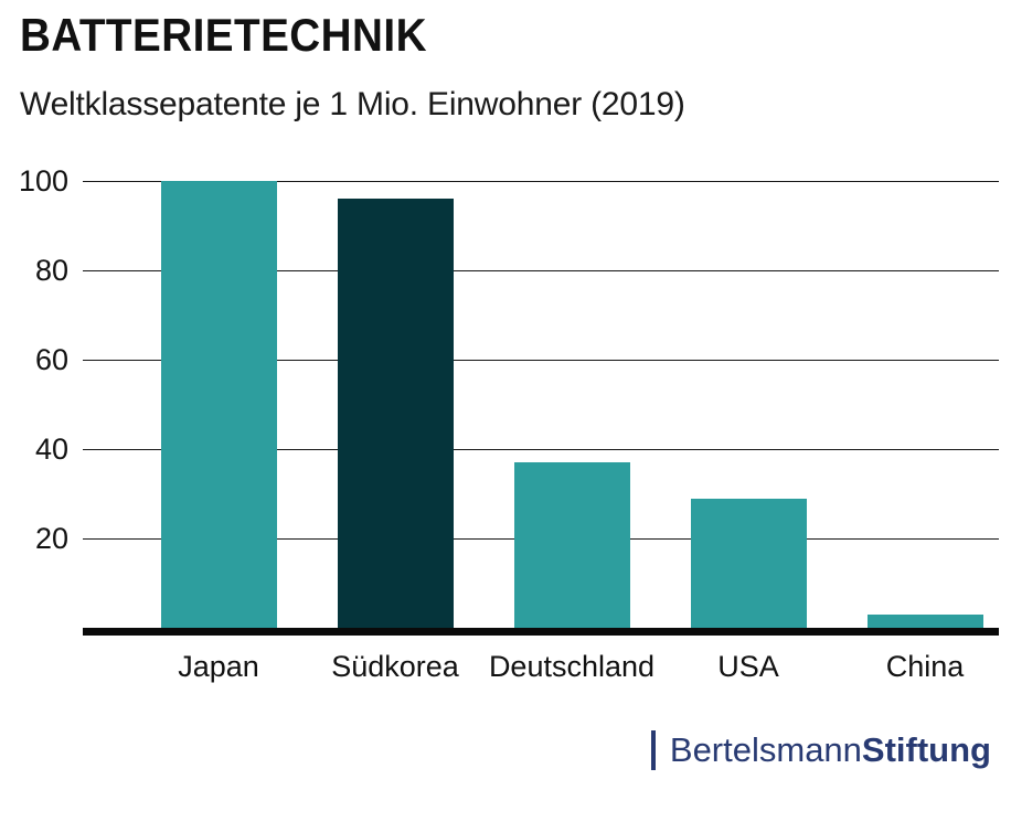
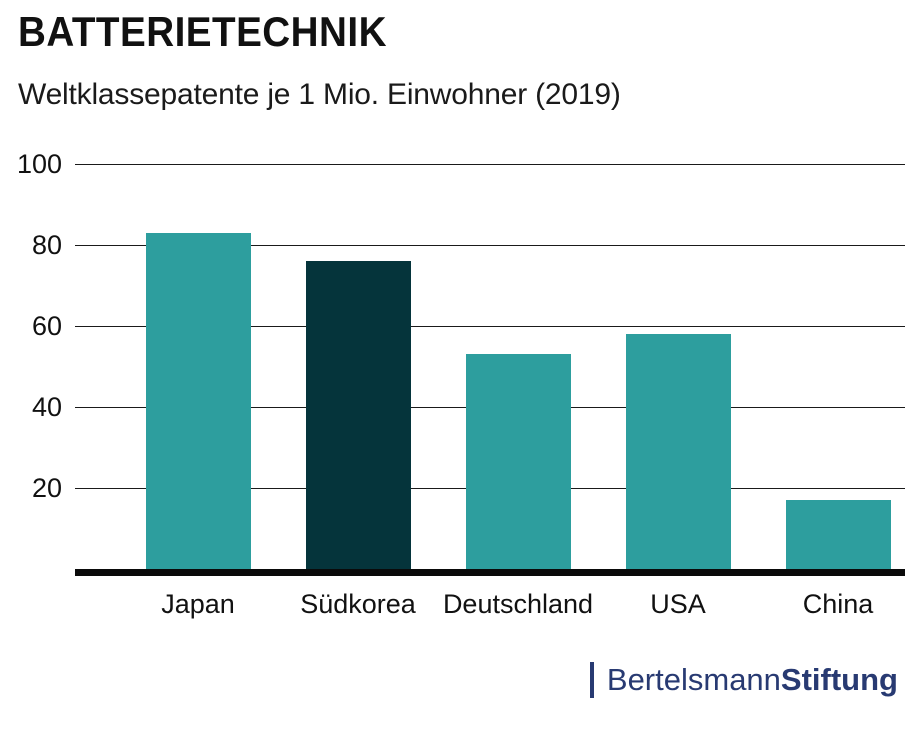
Japan: 100 -> 83
Südkorea: 96 -> 76
Deutschland: 37 -> 53
USA: 29 -> 58
China: 3 -> 17
